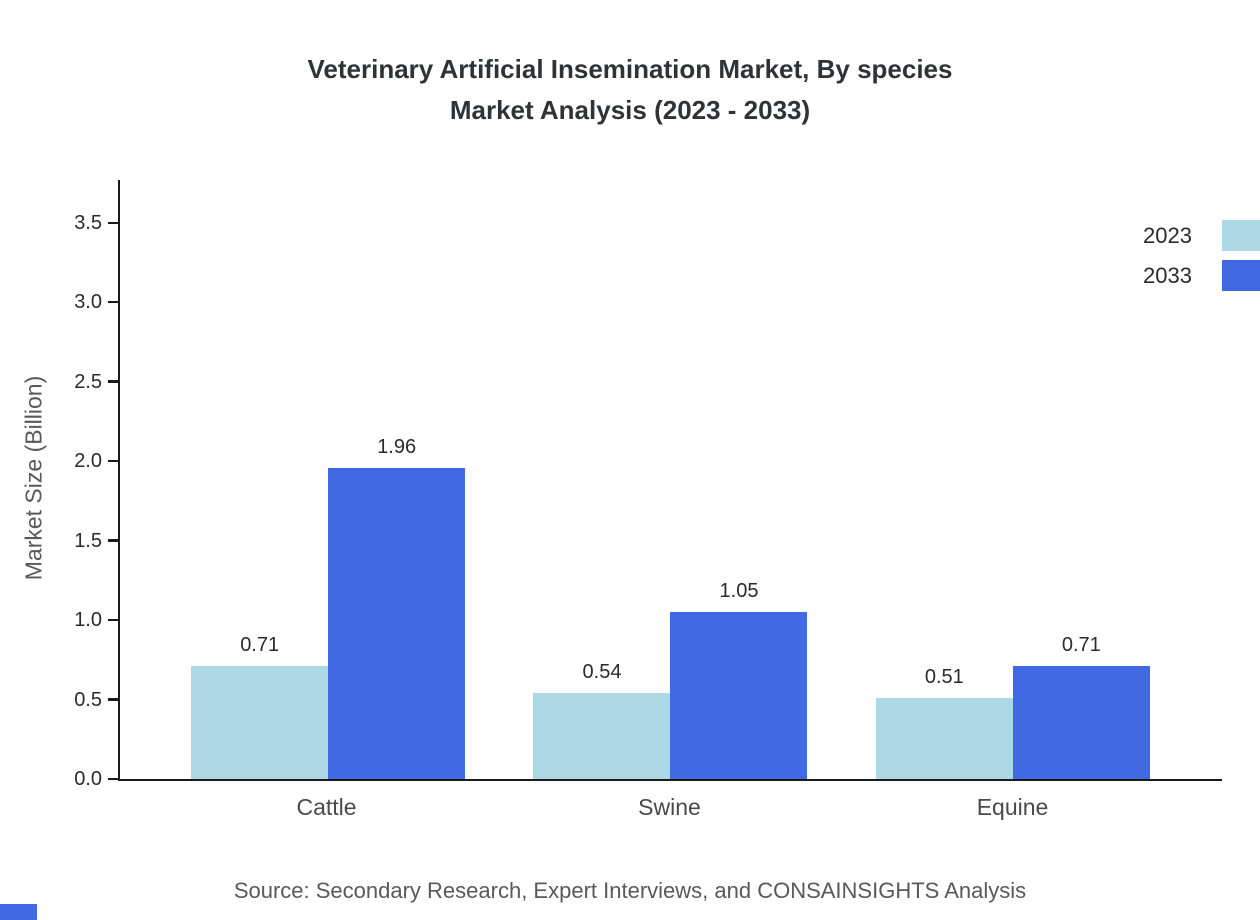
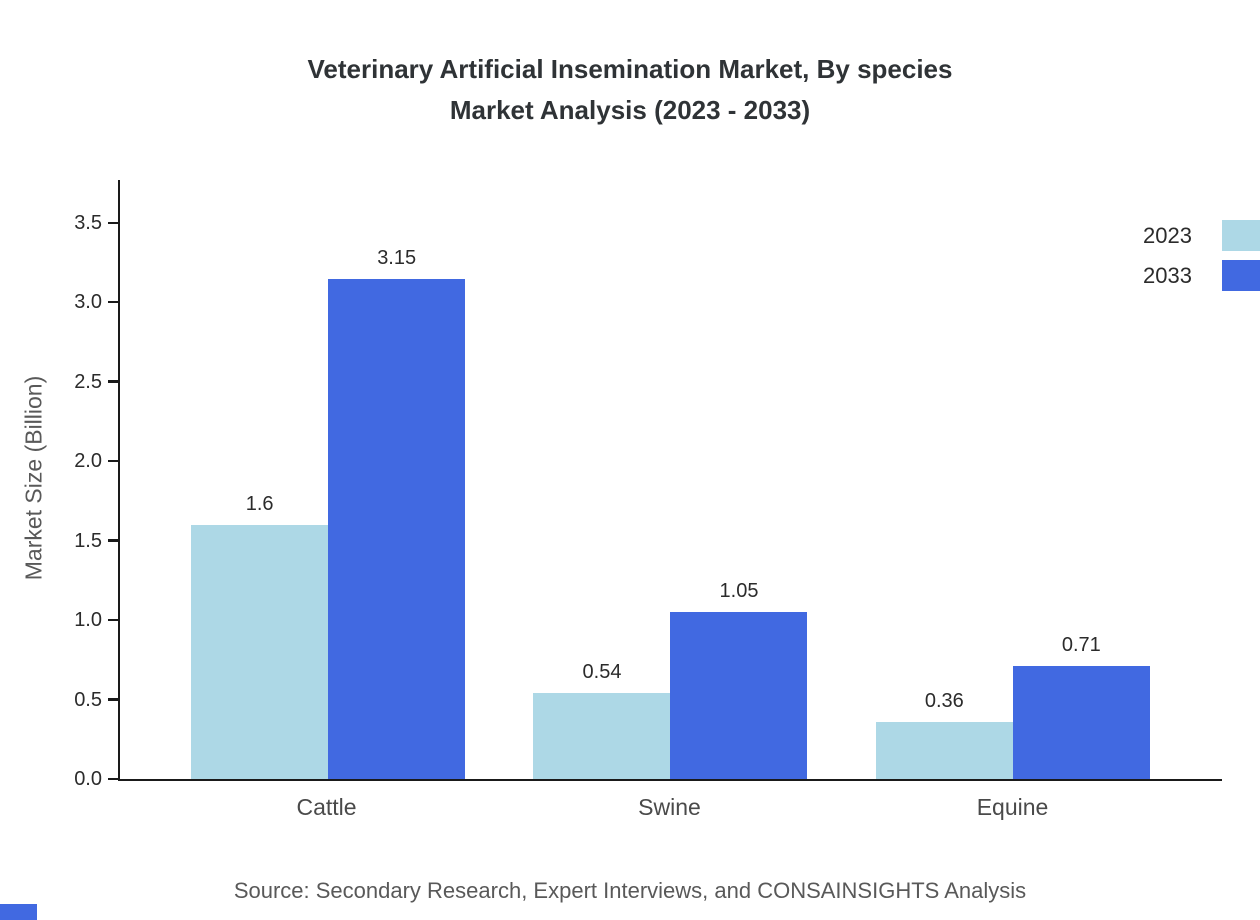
2023/Cattle: 0.71 -> 1.6
2033/Cattle: 1.96 -> 3.15
2023/Equine: 0.51 -> 0.36
